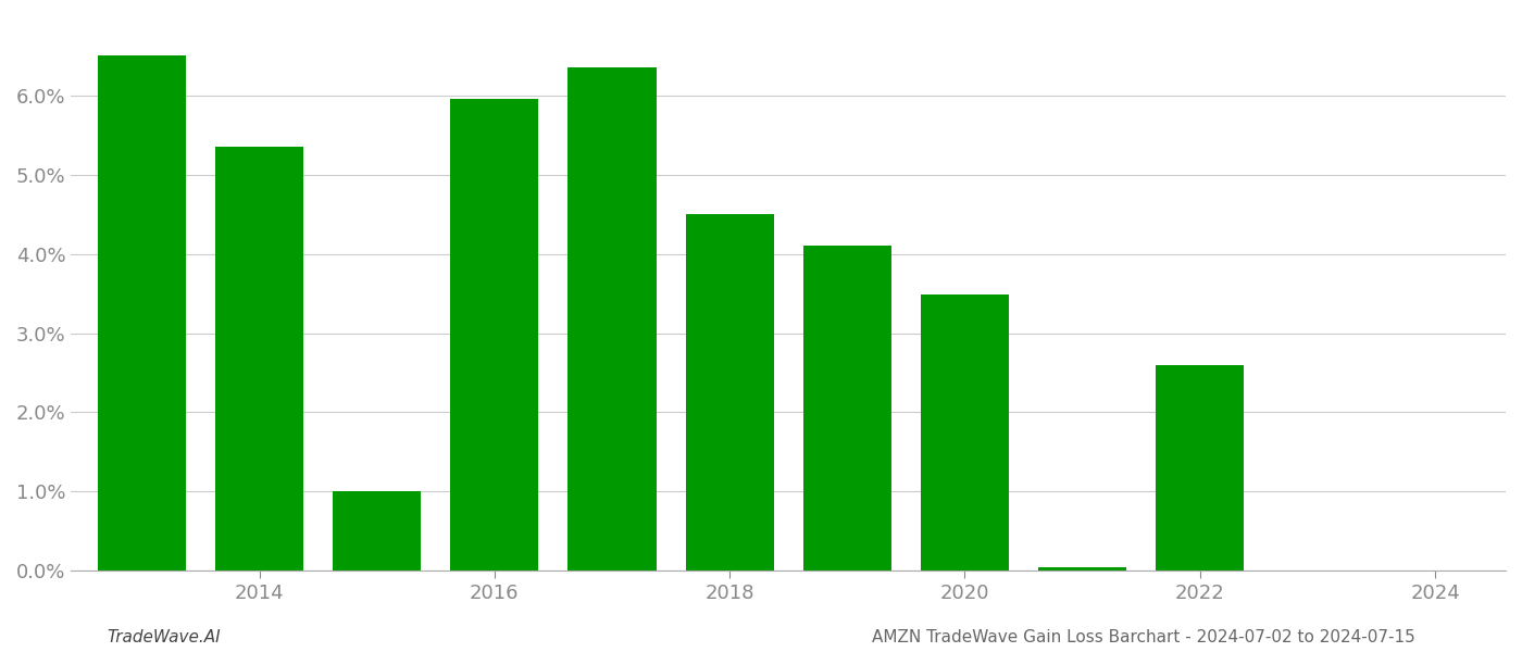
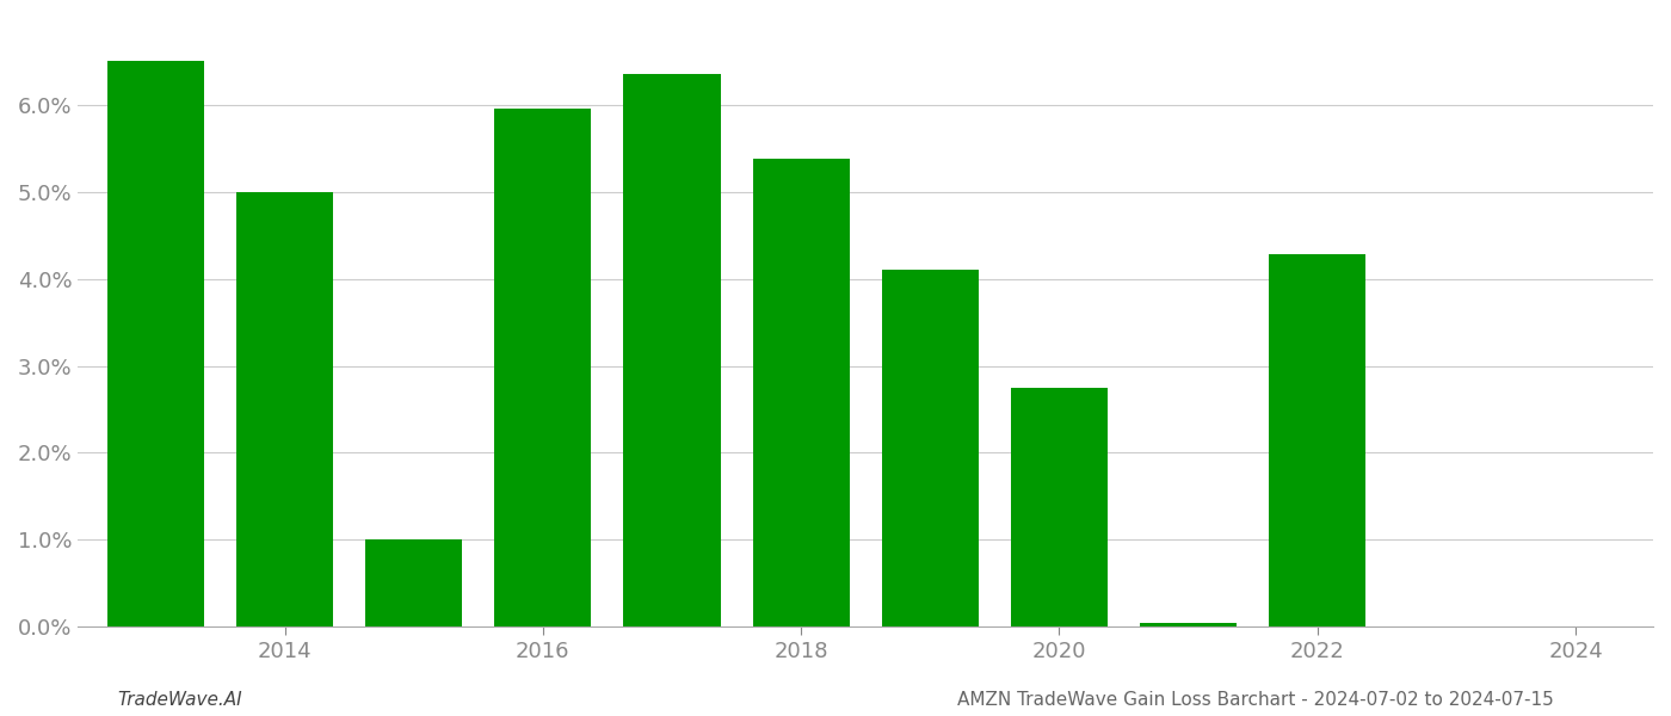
2014: 5.36% -> 5.00%
2018: 4.50% -> 5.38%
2020: 3.49% -> 2.74%
2022: 2.60% -> 4.28%
